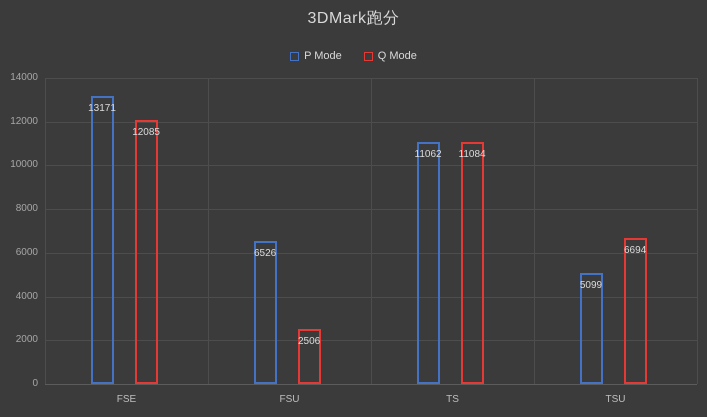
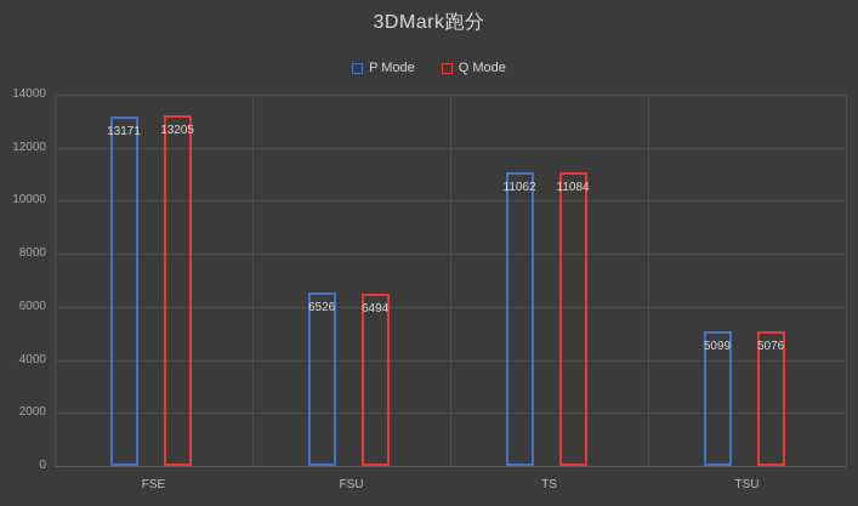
Q Mode/FSE: 12085 -> 13205
Q Mode/FSU: 2506 -> 6494
Q Mode/TSU: 6694 -> 5076
